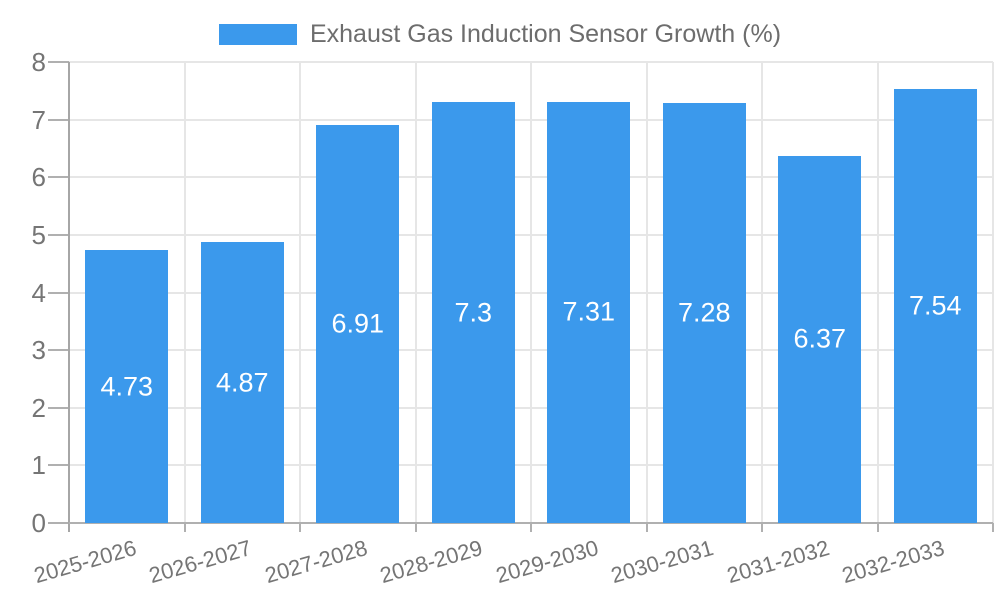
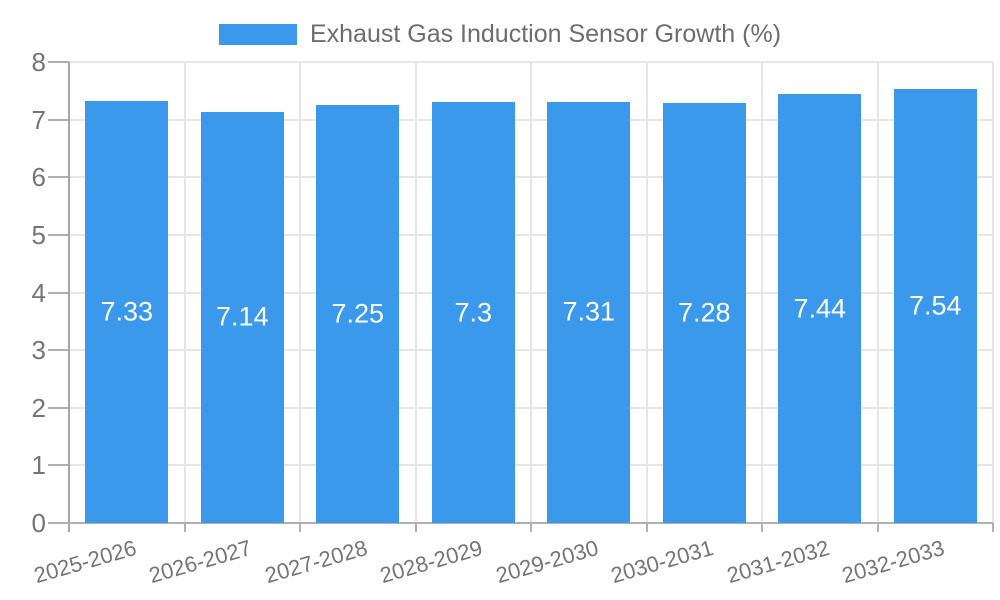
2025-2026: 4.73 -> 7.33
2026-2027: 4.87 -> 7.14
2027-2028: 6.91 -> 7.25
2031-2032: 6.37 -> 7.44
